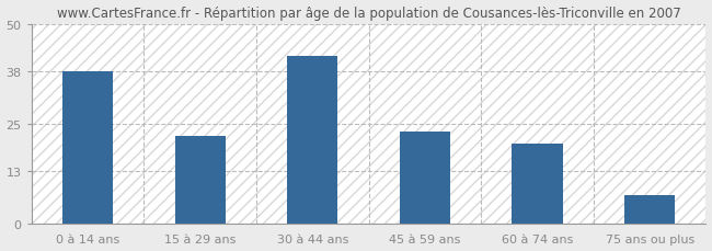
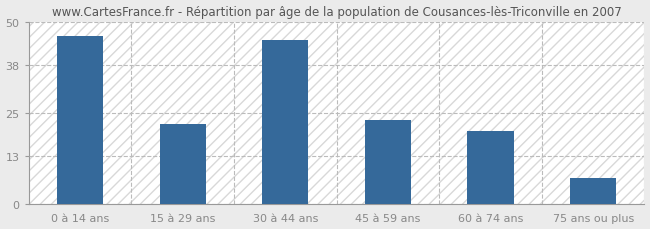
0 à 14 ans: 38 -> 46
30 à 44 ans: 42 -> 45
